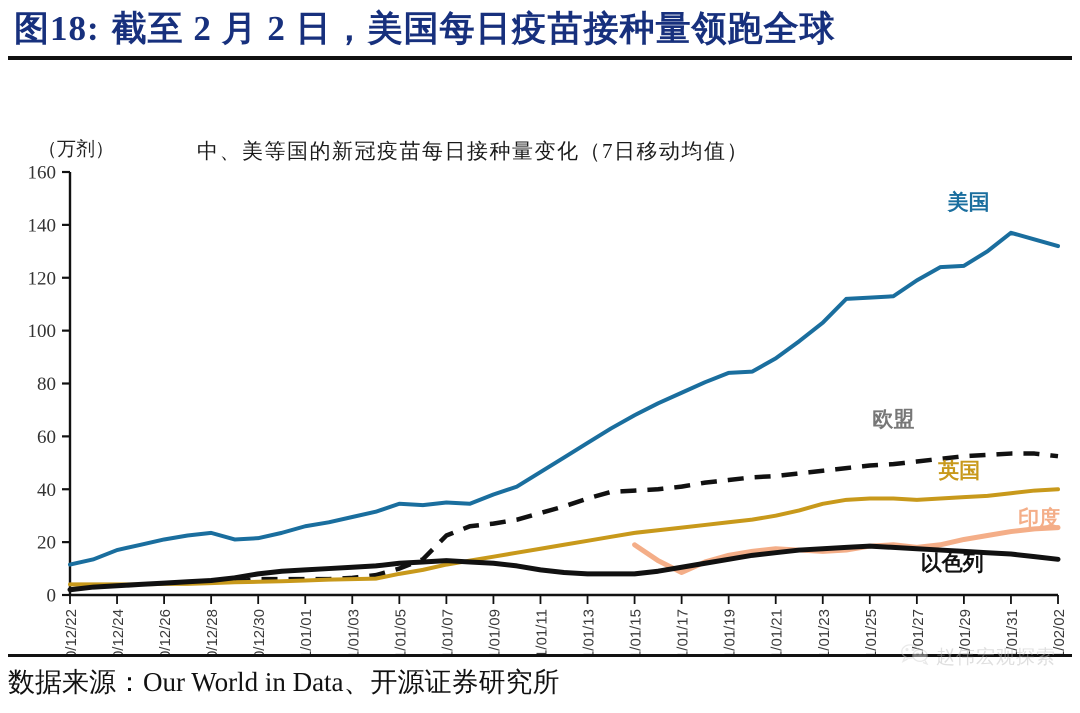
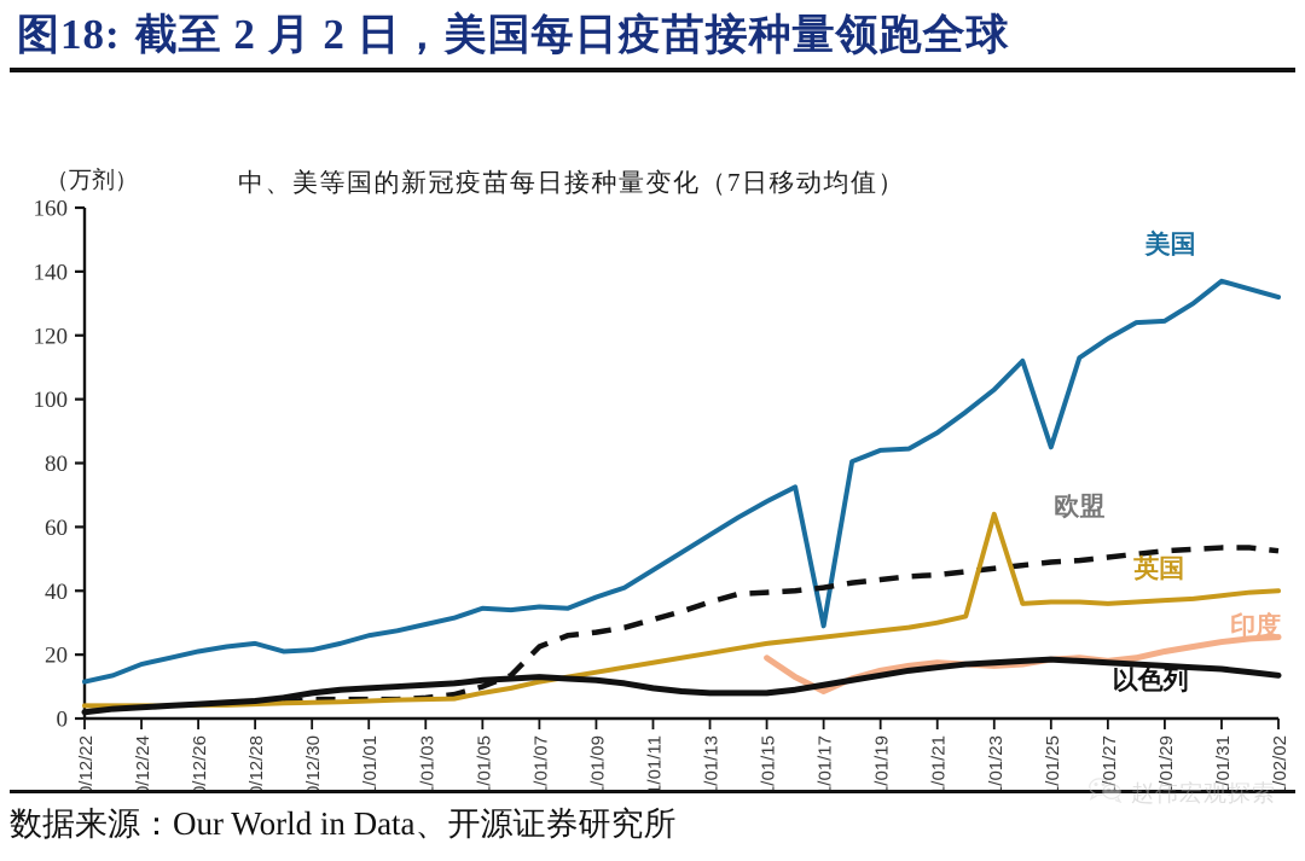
美国/2021/01/17: 76 -> 29
英国/2021/01/23: 34 -> 64
美国/2021/01/25: 112 -> 85
